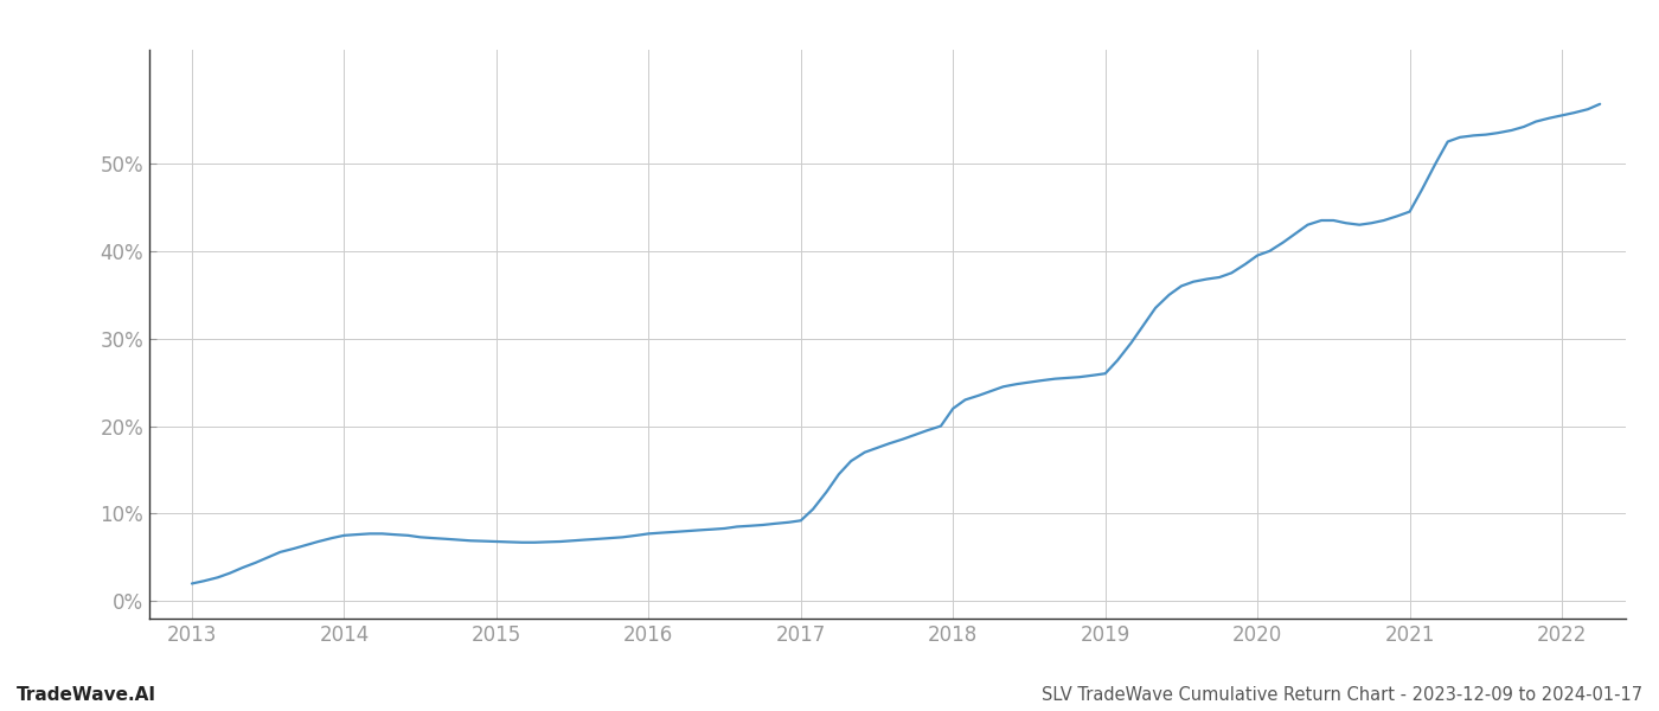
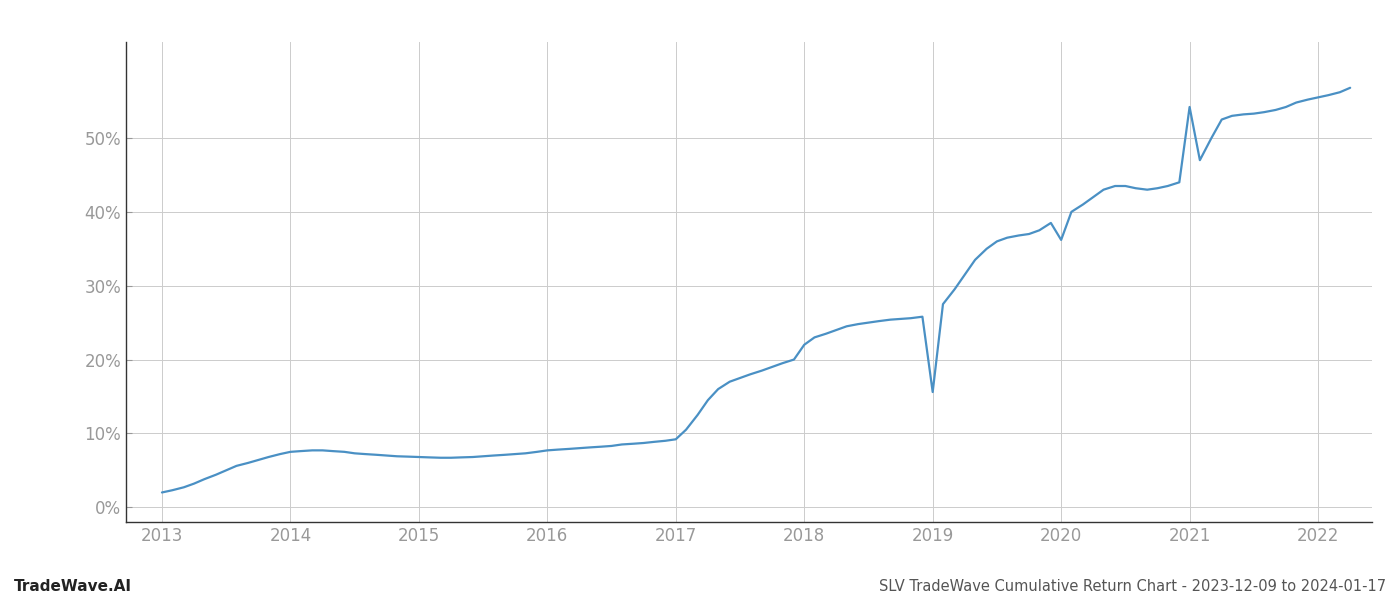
2019: 26.0% -> 15.6%
2020: 39.5% -> 36.2%
2021: 44.5% -> 54.2%
